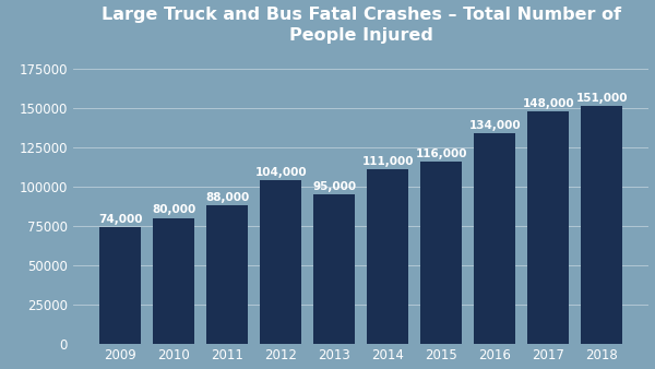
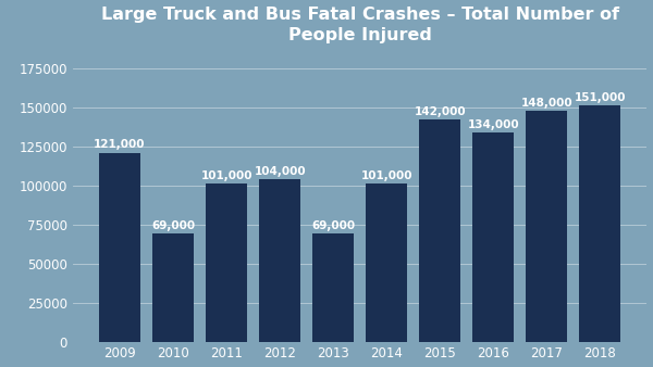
2009: 74,000 -> 121,000
2010: 80,000 -> 69,000
2011: 88,000 -> 101,000
2013: 95,000 -> 69,000
2014: 111,000 -> 101,000
2015: 116,000 -> 142,000
